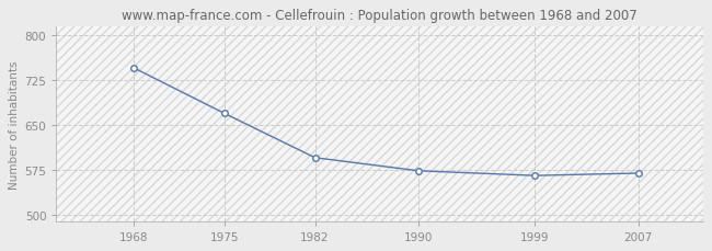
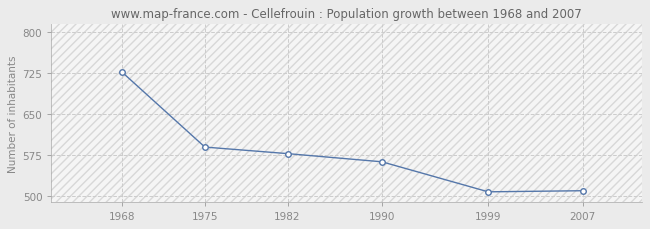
1968: 746 -> 727
1975: 670 -> 590
1982: 596 -> 578
1990: 574 -> 563
1999: 566 -> 508
2007: 570 -> 510
